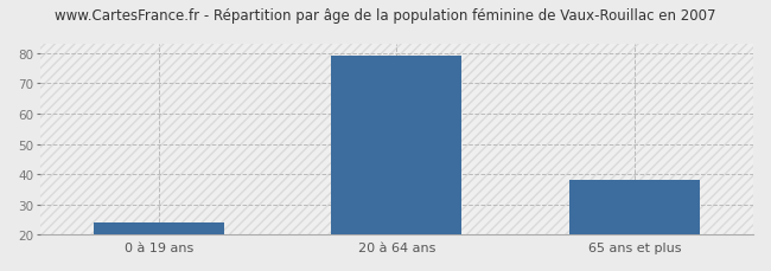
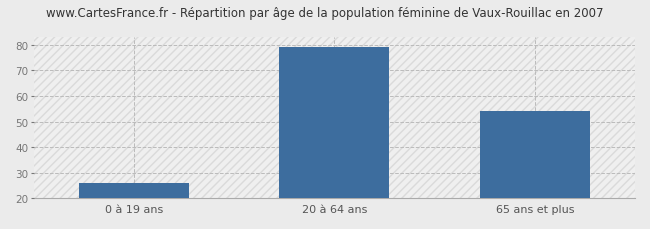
0 à 19 ans: 24 -> 26
65 ans et plus: 38 -> 54
